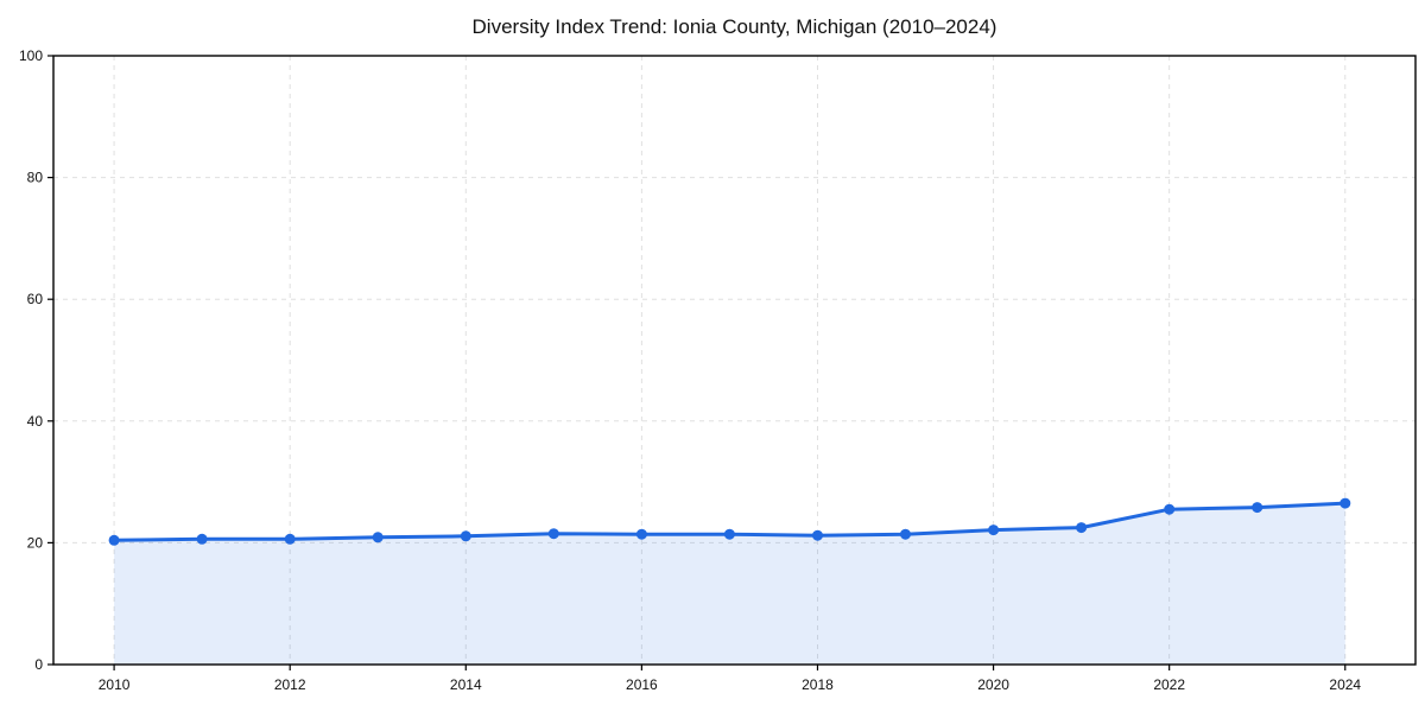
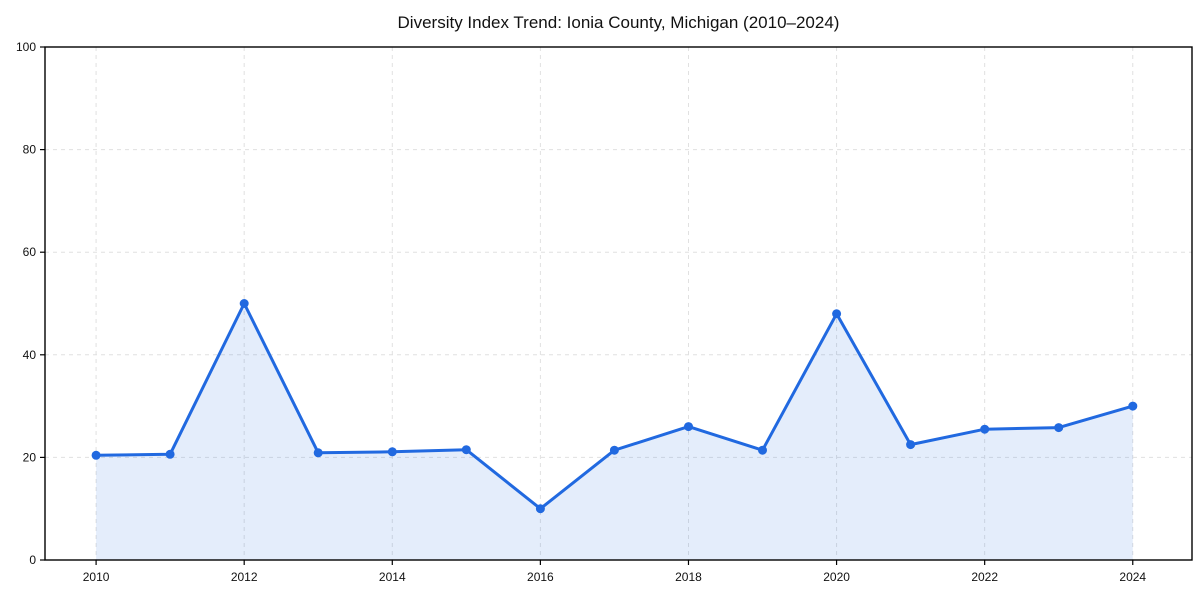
2012: 21 -> 50
2016: 21 -> 10
2018: 21 -> 26
2020: 22 -> 48
2024: 26 -> 30
